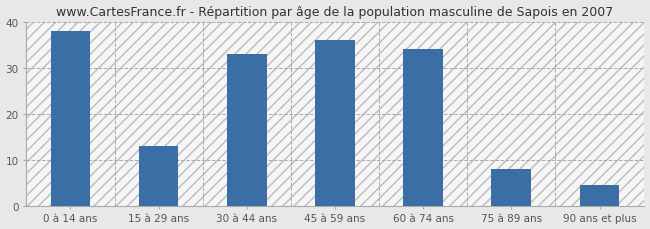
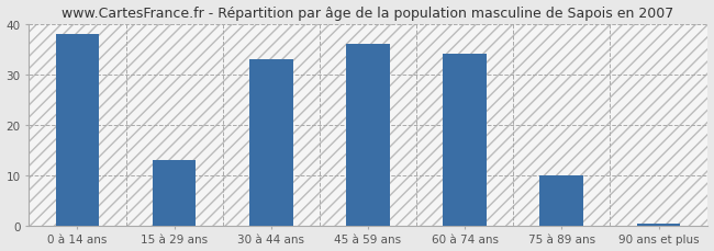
75 à 89 ans: 8.0 -> 10.0
90 ans et plus: 4.5 -> 0.4
